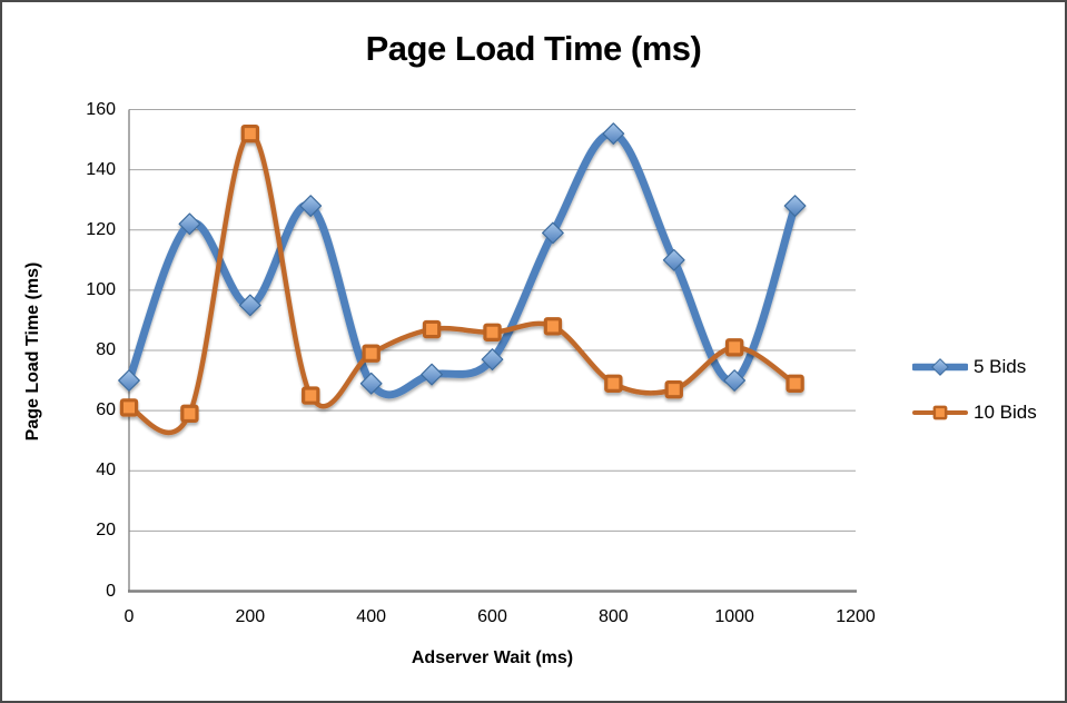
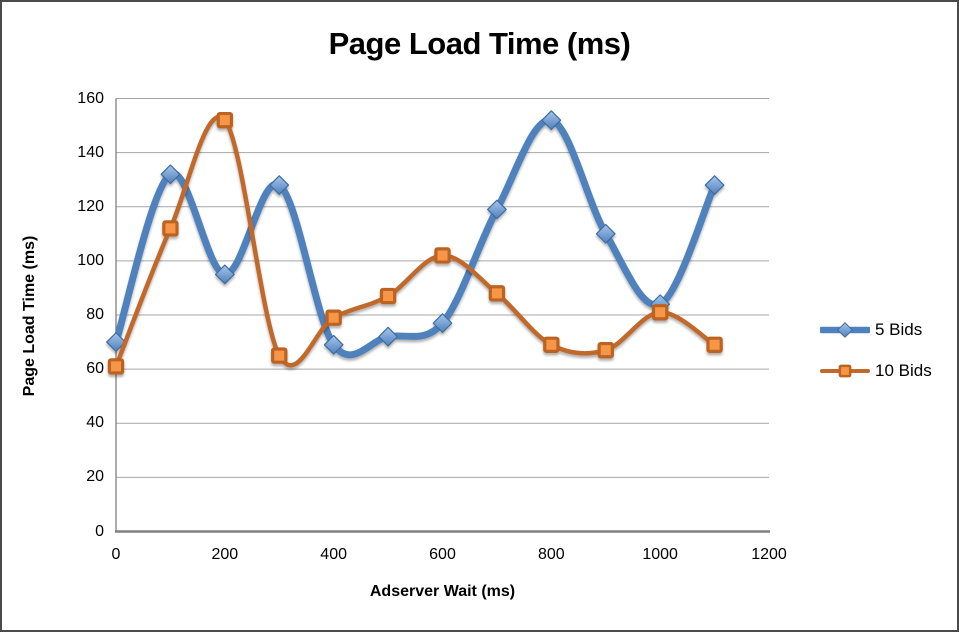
5 Bids/100: 122 -> 132
10 Bids/100: 59 -> 112
10 Bids/600: 86 -> 102
5 Bids/1000: 70 -> 84
